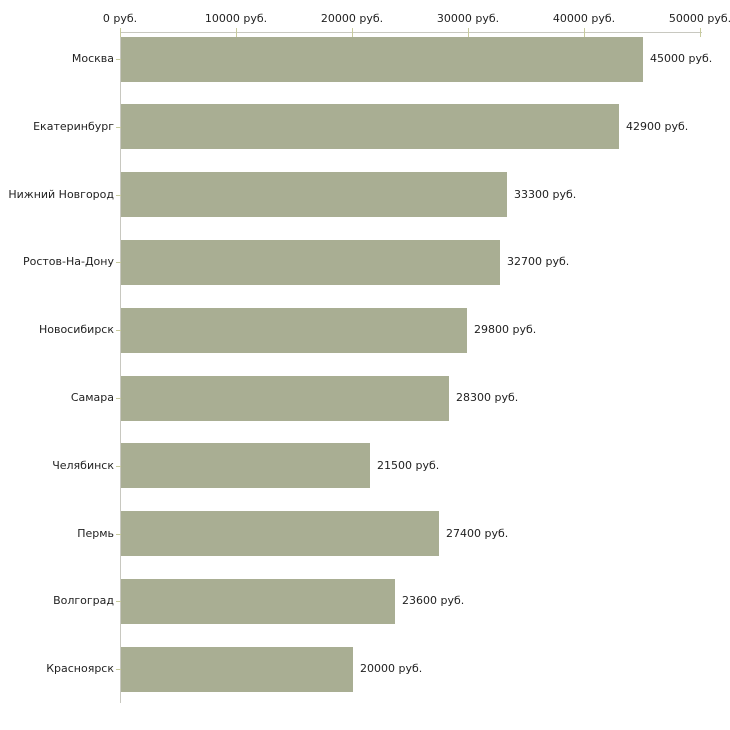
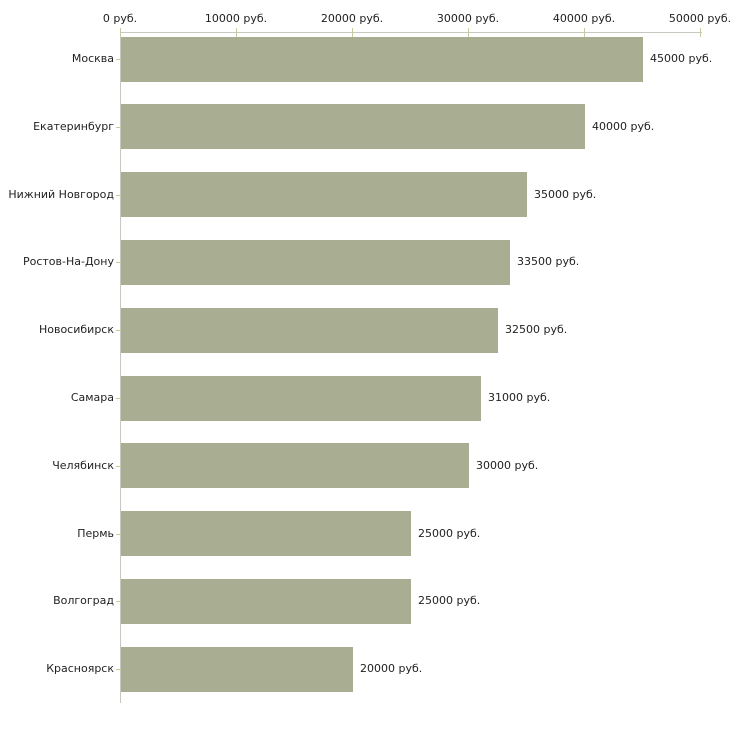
Екатеринбург: 42900 -> 40000
Нижний Новгород: 33300 -> 35000
Ростов-На-Дону: 32700 -> 33500
Новосибирск: 29800 -> 32500
Самара: 28300 -> 31000
Челябинск: 21500 -> 30000
Пермь: 27400 -> 25000
Волгоград: 23600 -> 25000
